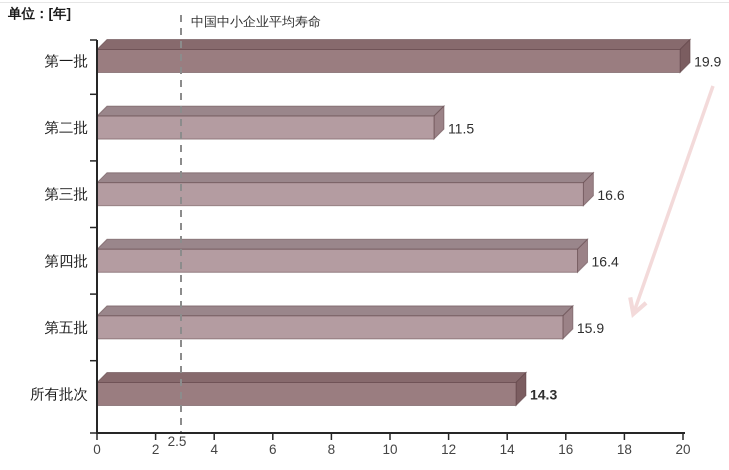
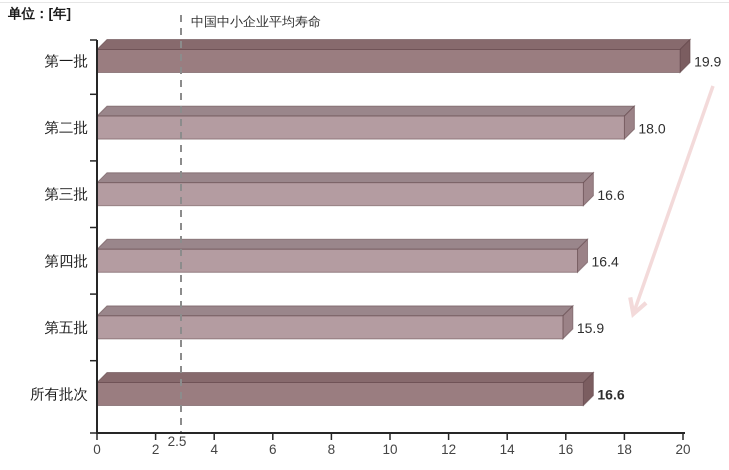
第二批: 11.5 -> 18.0
所有批次: 14.3 -> 16.6
